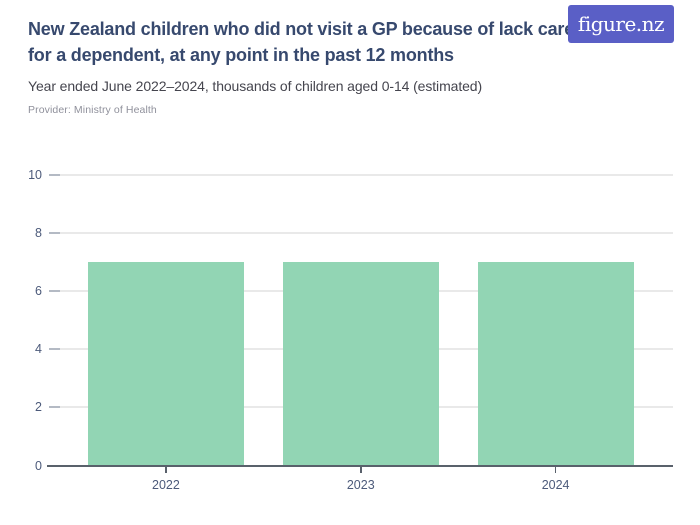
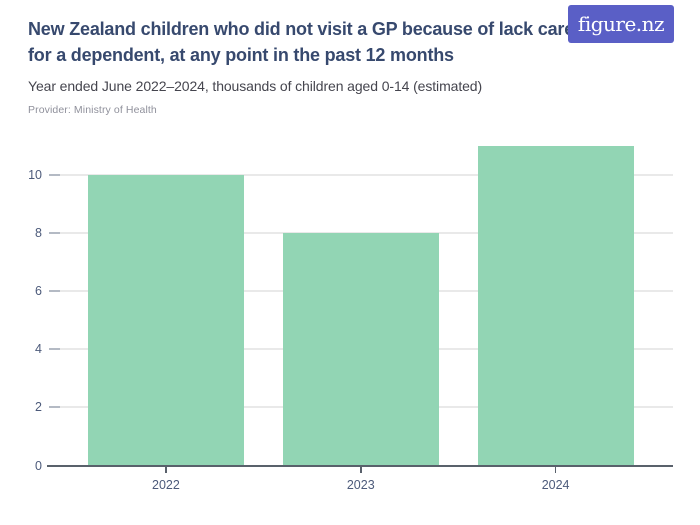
2022: 7 -> 10
2023: 7 -> 8
2024: 7 -> 11
